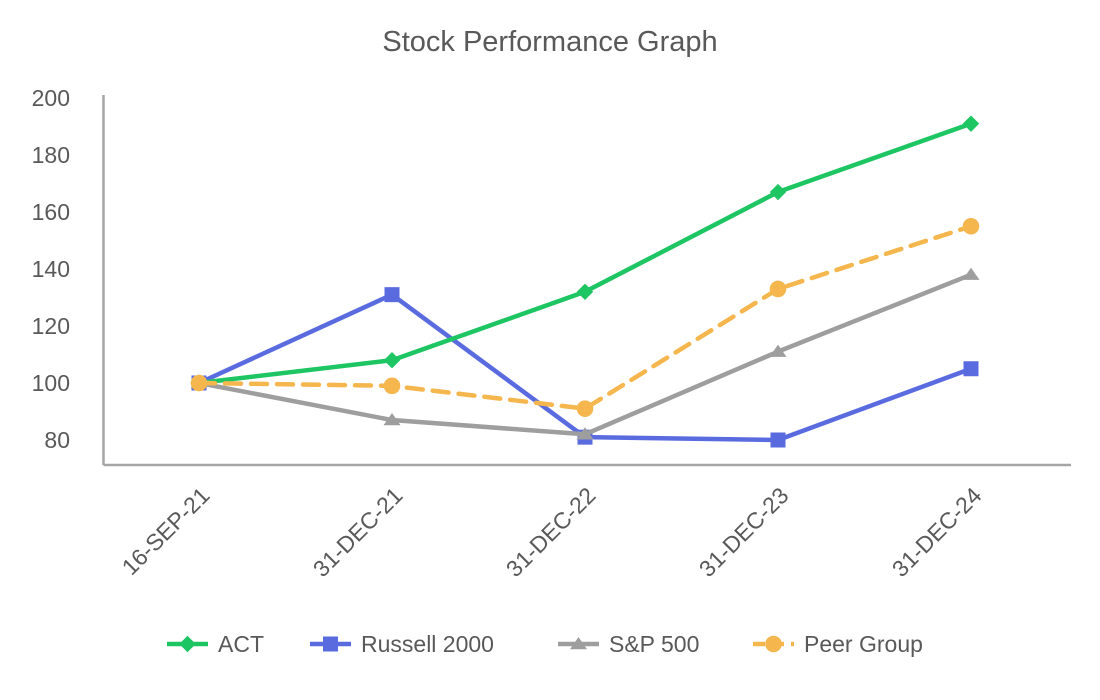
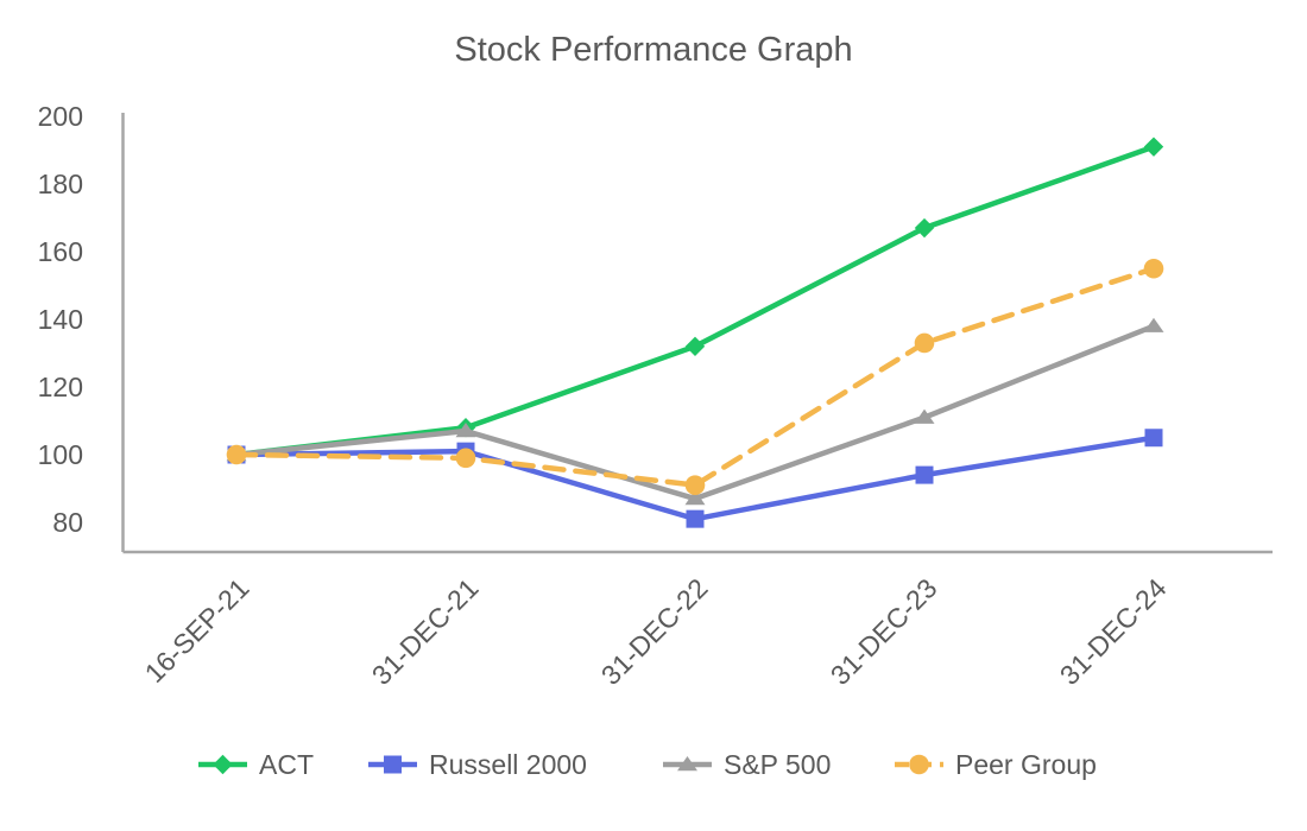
Russell 2000/31-DEC-21: 131 -> 101
S&P 500/31-DEC-21: 87 -> 107
S&P 500/31-DEC-22: 82 -> 87
Russell 2000/31-DEC-23: 80 -> 94
